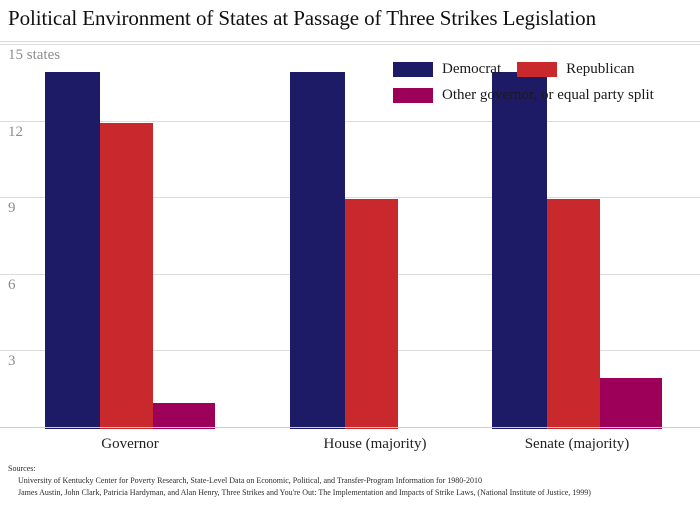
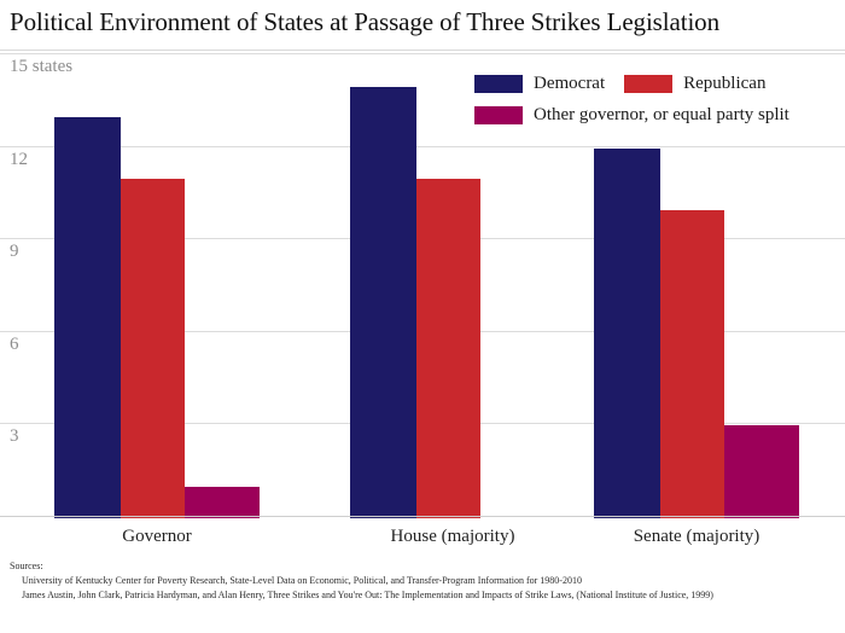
Democrat/Governor: 14 -> 13
Republican/Governor: 12 -> 11
Republican/House (majority): 9 -> 11
Democrat/Senate (majority): 14 -> 12
Republican/Senate (majority): 9 -> 10
Other governor, or equal party split/Senate (majority): 2 -> 3
